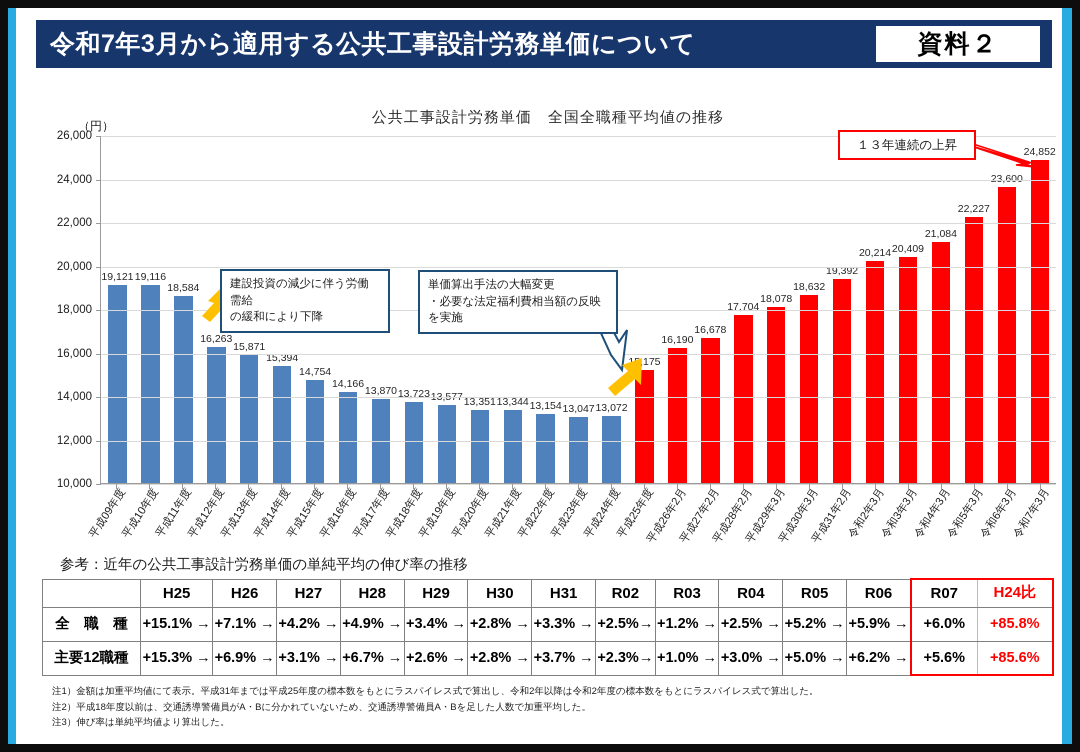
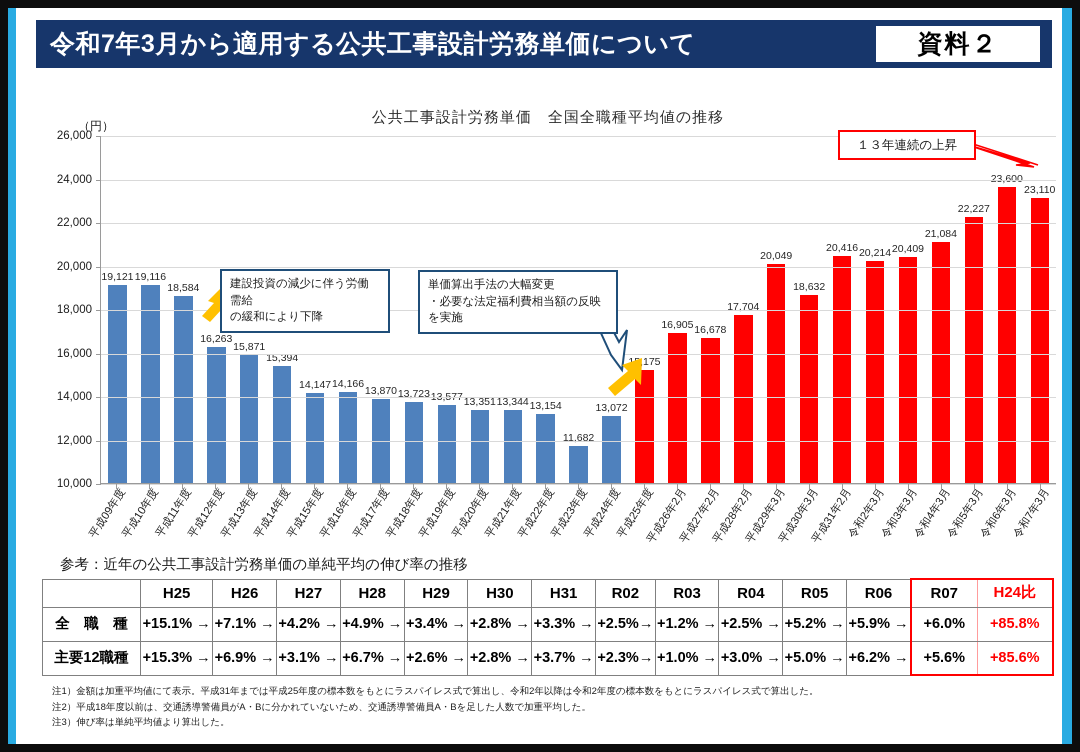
平成15年度: 14,754 -> 14,147
平成23年度: 13,047 -> 11,682
平成26年2月: 16,190 -> 16,905
平成29年3月: 18,078 -> 20,049
平成31年2月: 19,392 -> 20,416
令和7年3月: 24,852 -> 23,110
